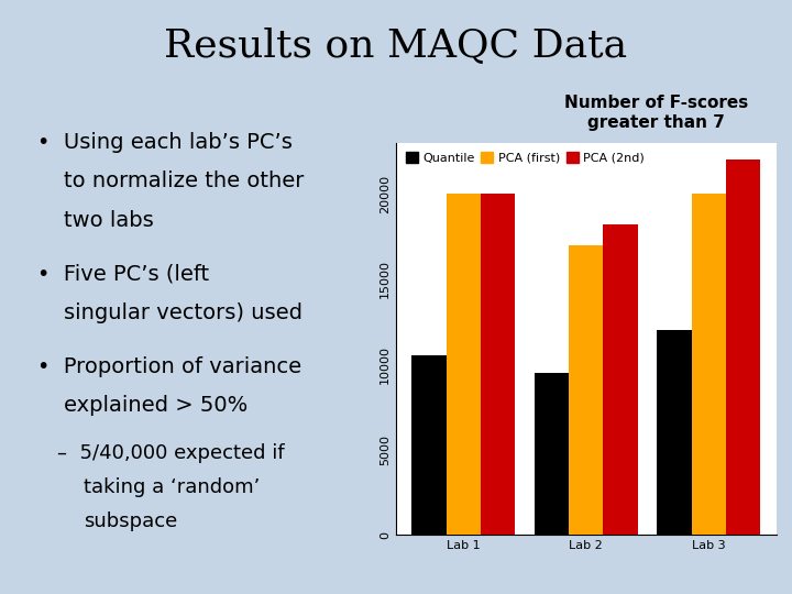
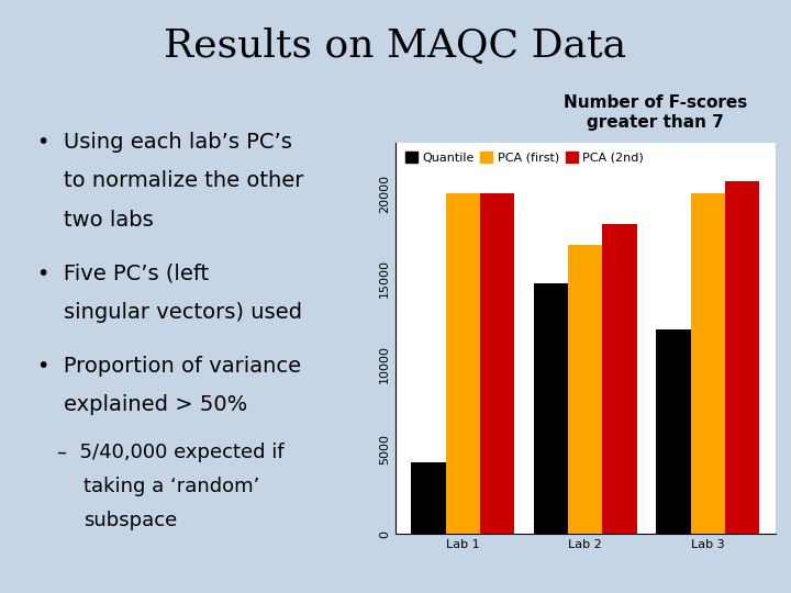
Quantile/Lab 1: 10500 -> 4200
Quantile/Lab 2: 9500 -> 14700
PCA (2nd)/Lab 3: 22000 -> 20700
